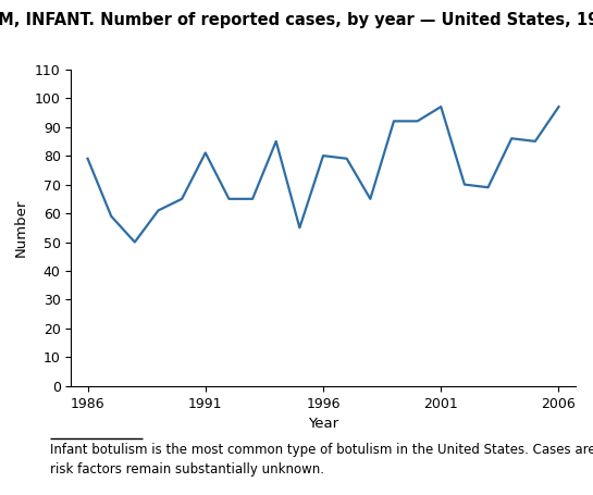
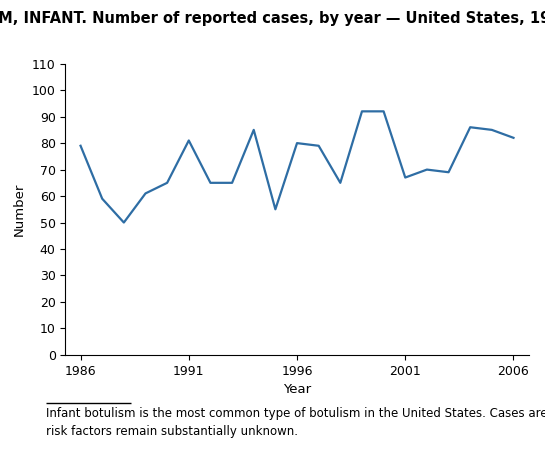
2001: 97 -> 67
2006: 97 -> 82
